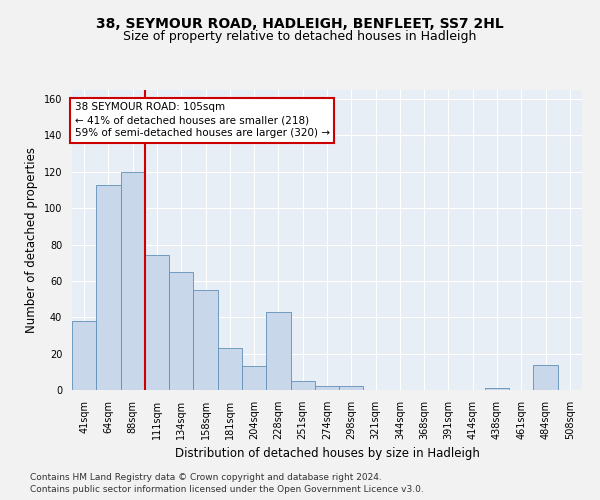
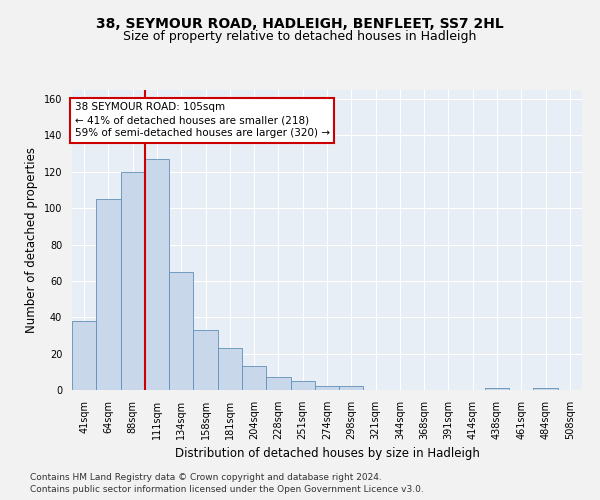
64sqm: 113 -> 105
111sqm: 74 -> 127
158sqm: 55 -> 33
228sqm: 43 -> 7
484sqm: 14 -> 1
